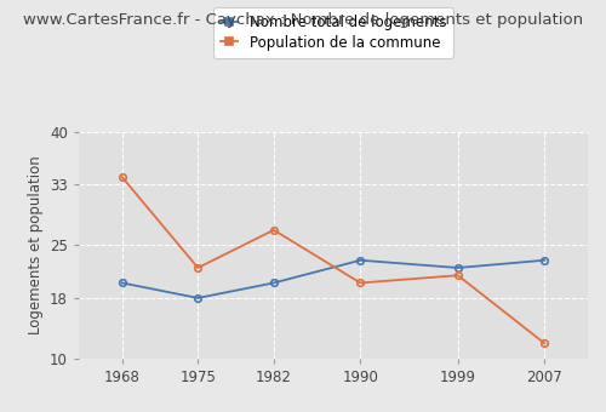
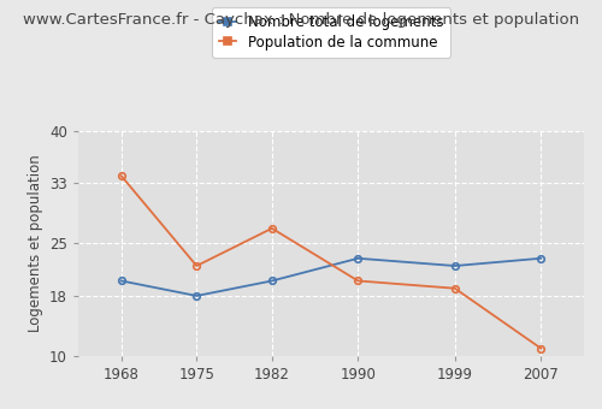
Population de la commune/1999: 21 -> 19
Population de la commune/2007: 12 -> 11
